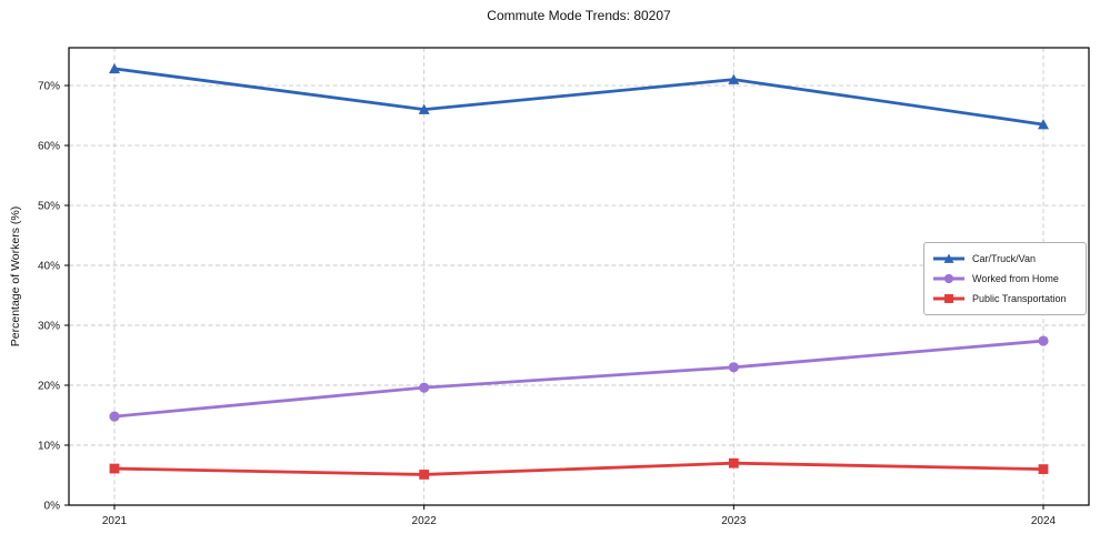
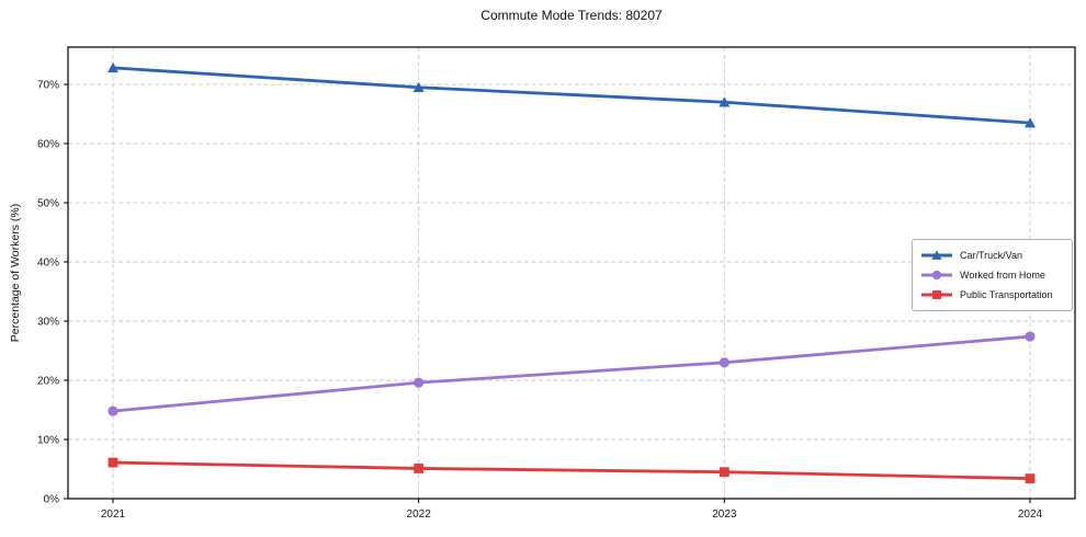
Car/Truck/Van/2022: 66% -> 70%
Car/Truck/Van/2023: 71% -> 67%
Public Transportation/2023: 7% -> 4%
Public Transportation/2024: 6% -> 3%
